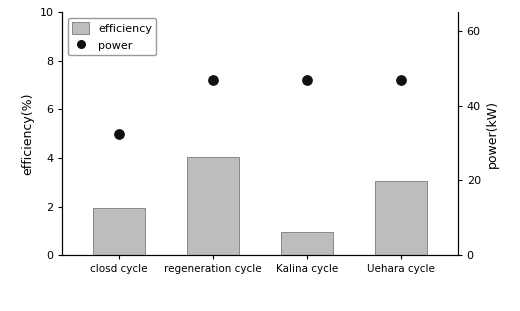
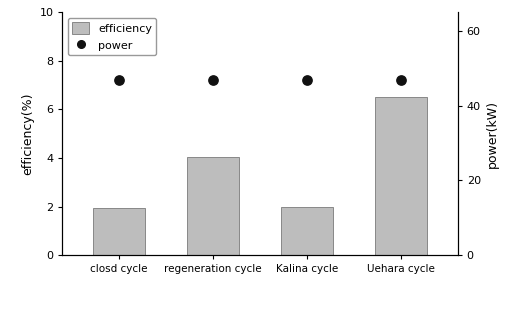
power/closd cycle: 32.5 -> 46.8
efficiency/Kalina cycle: 0.95 -> 2.00
efficiency/Uehara cycle: 3.05 -> 6.50
